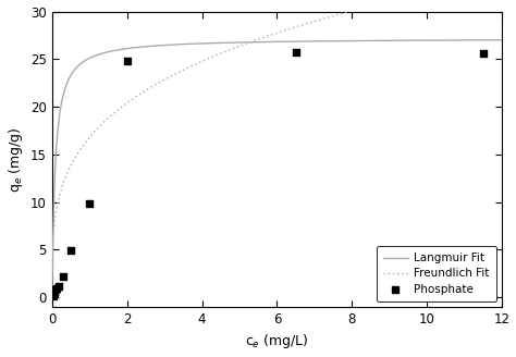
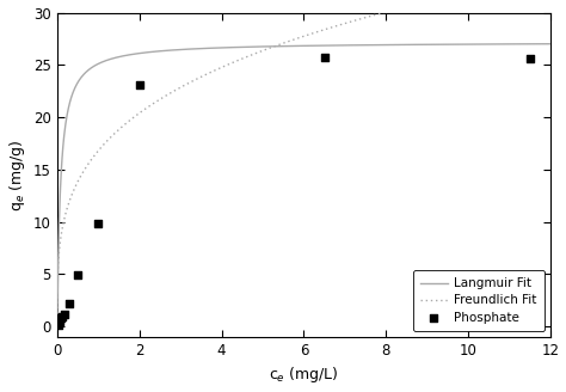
Phosphate/2: 24.8 -> 23.1
